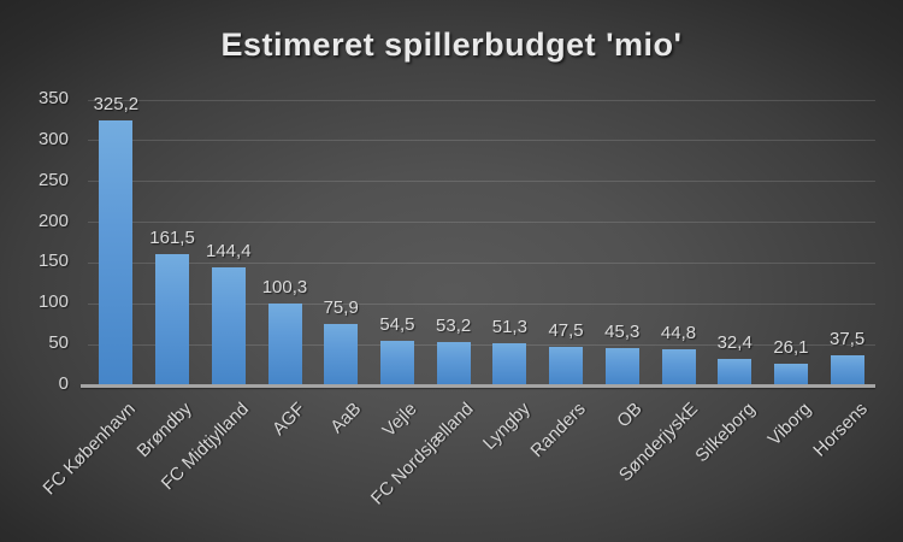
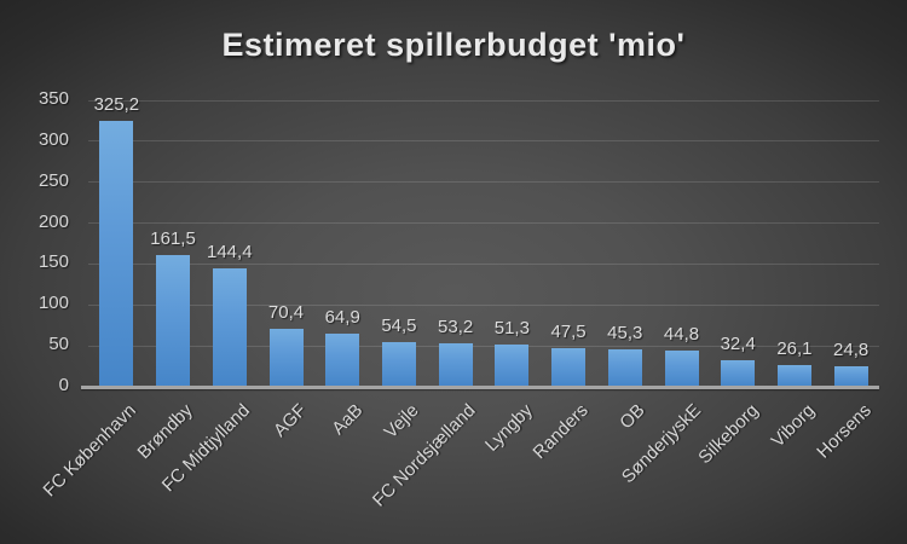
AGF: 100,3 -> 70,4
AaB: 75,9 -> 64,9
Horsens: 37,5 -> 24,8
